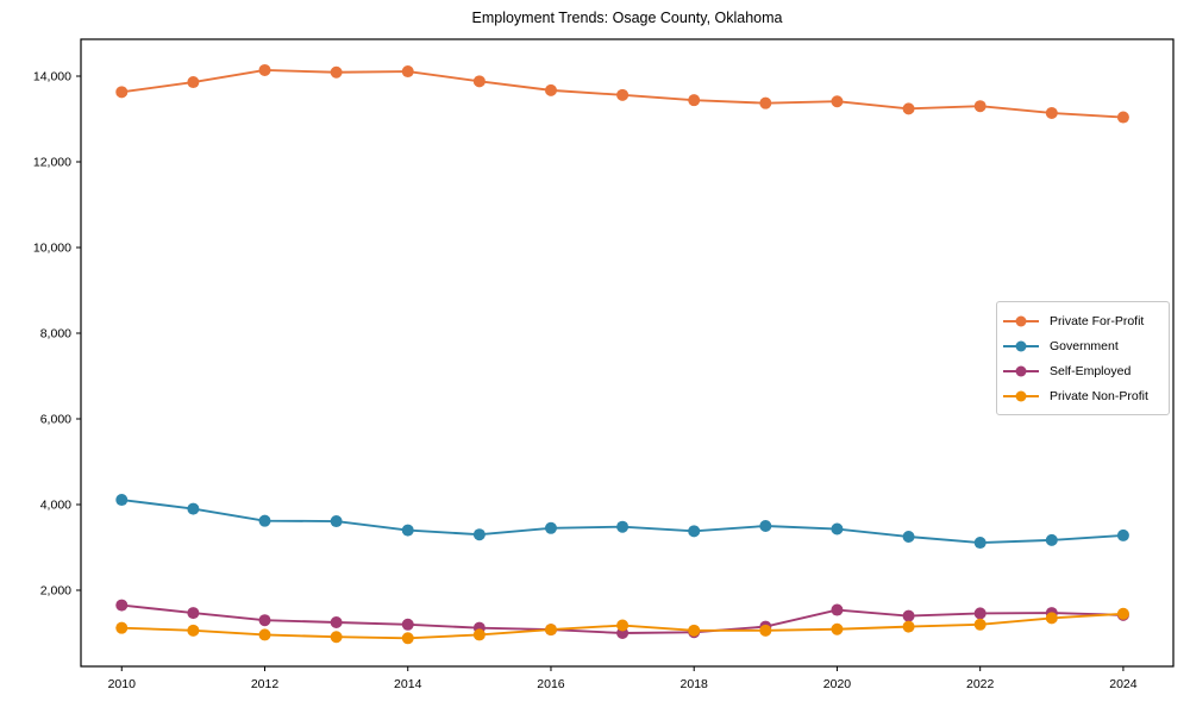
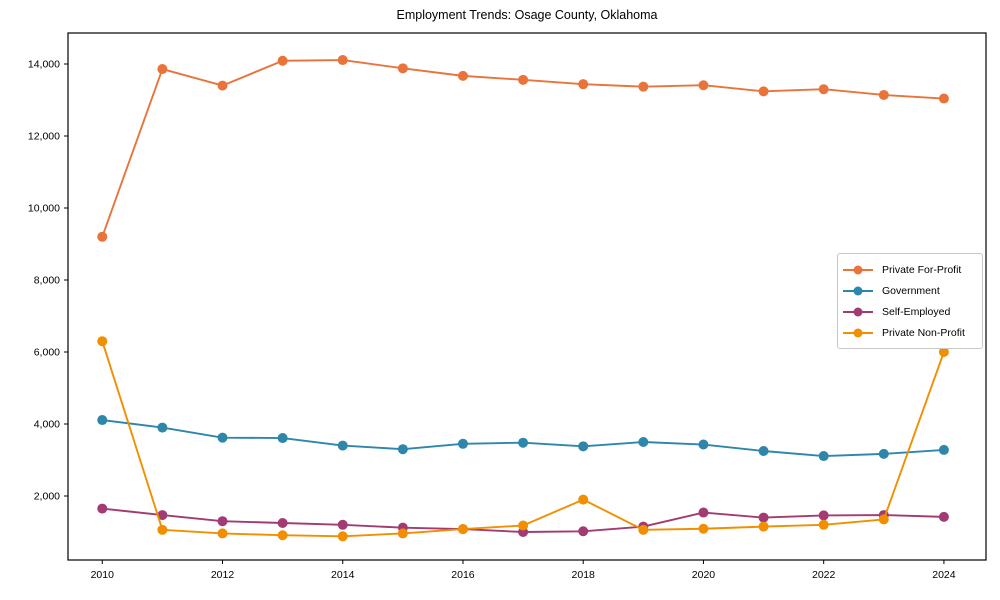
Private For-Profit/2010: 13600 -> 9200
Private Non-Profit/2010: 1100 -> 6300
Private For-Profit/2012: 14100 -> 13400
Private Non-Profit/2018: 1100 -> 1900
Private Non-Profit/2024: 1400 -> 6000
